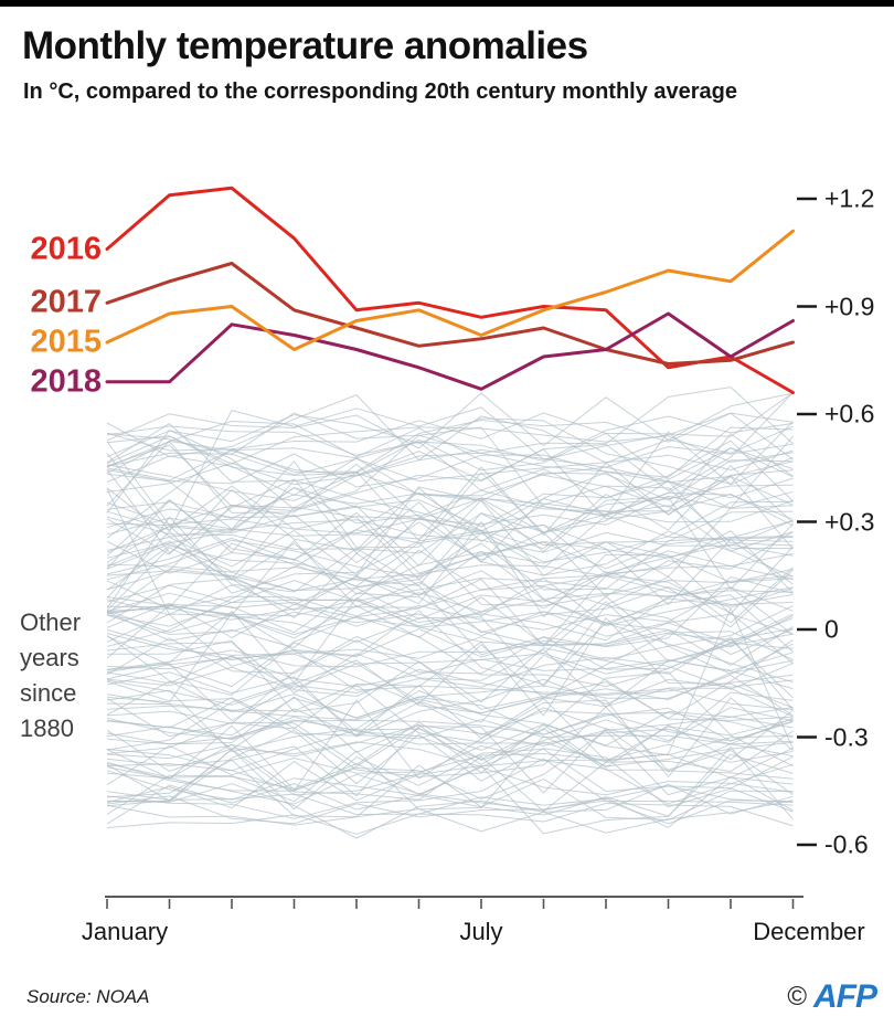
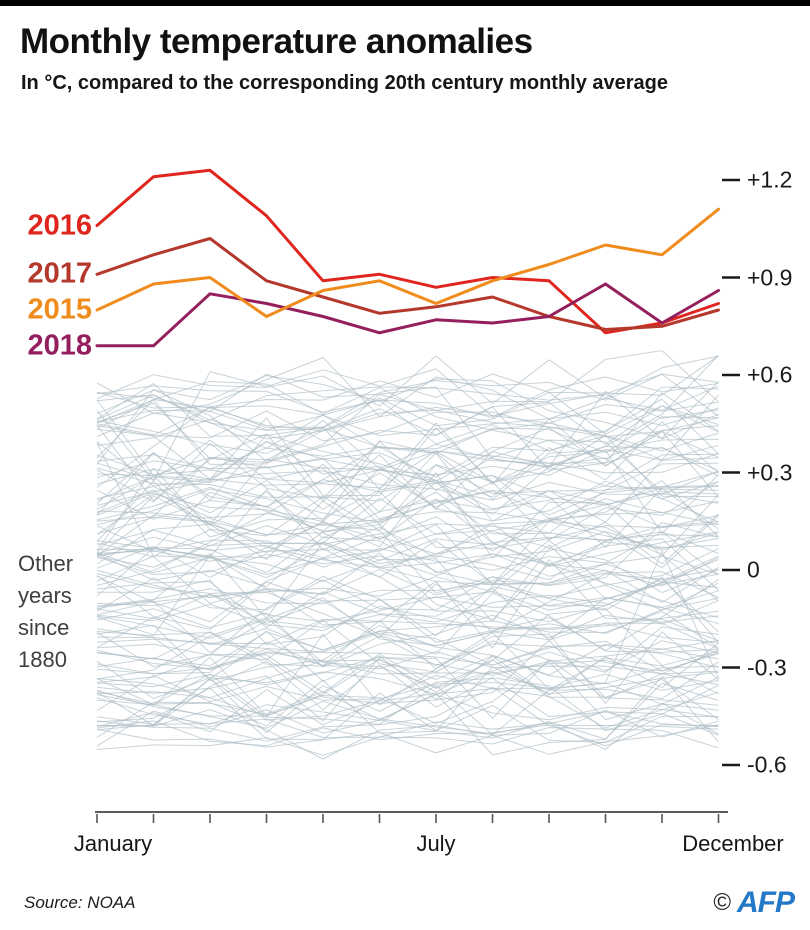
2018/July: 0.67 -> 0.77
2016/December: 0.66 -> 0.82
